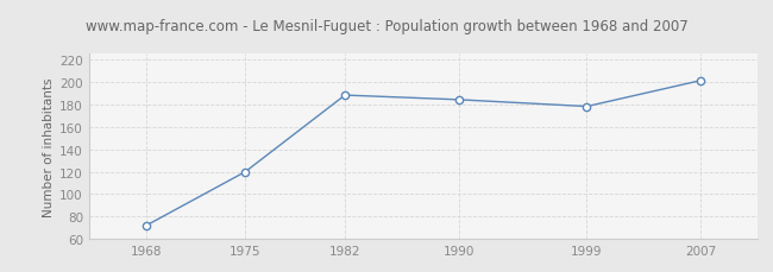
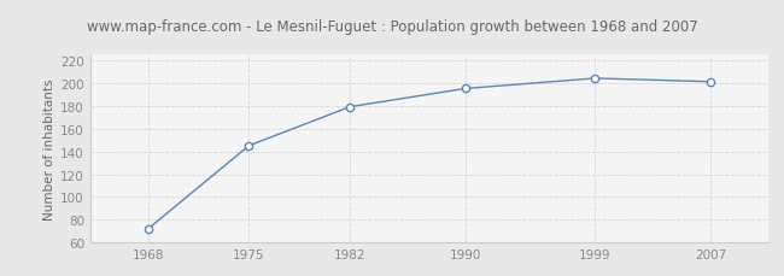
1975: 120 -> 145
1982: 188 -> 179
1990: 184 -> 195
1999: 178 -> 204
